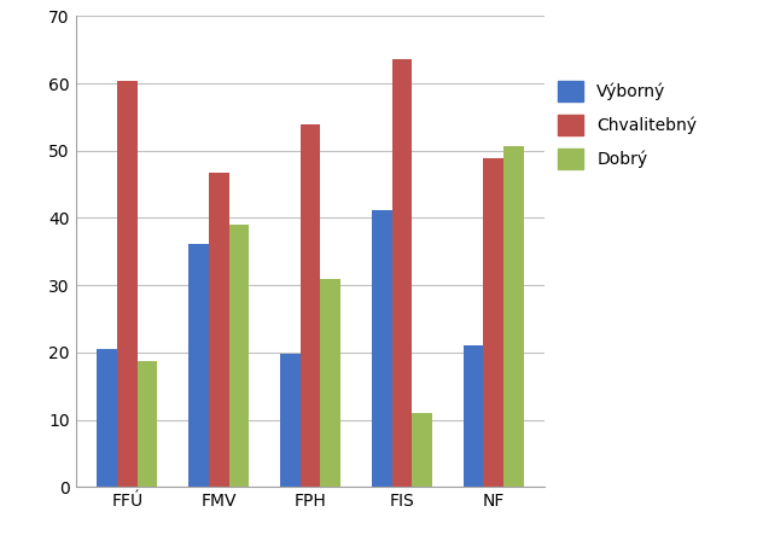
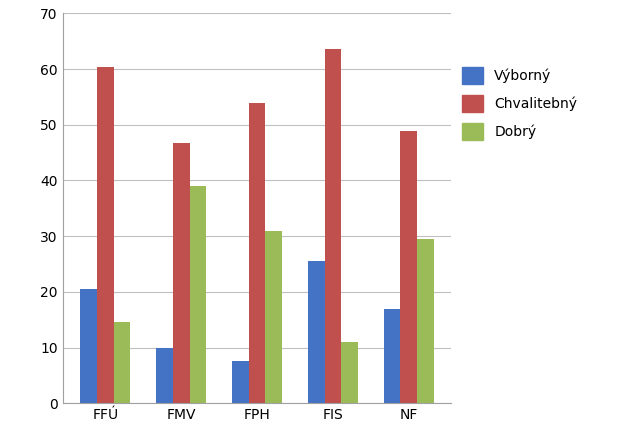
Dobrý/FFÚ: 18.8 -> 14.5
Výborný/FMV: 36.2 -> 10.0
Výborný/FPH: 19.8 -> 7.5
Výborný/FIS: 41.2 -> 25.5
Výborný/NF: 21.0 -> 17.0
Dobrý/NF: 50.6 -> 29.5
